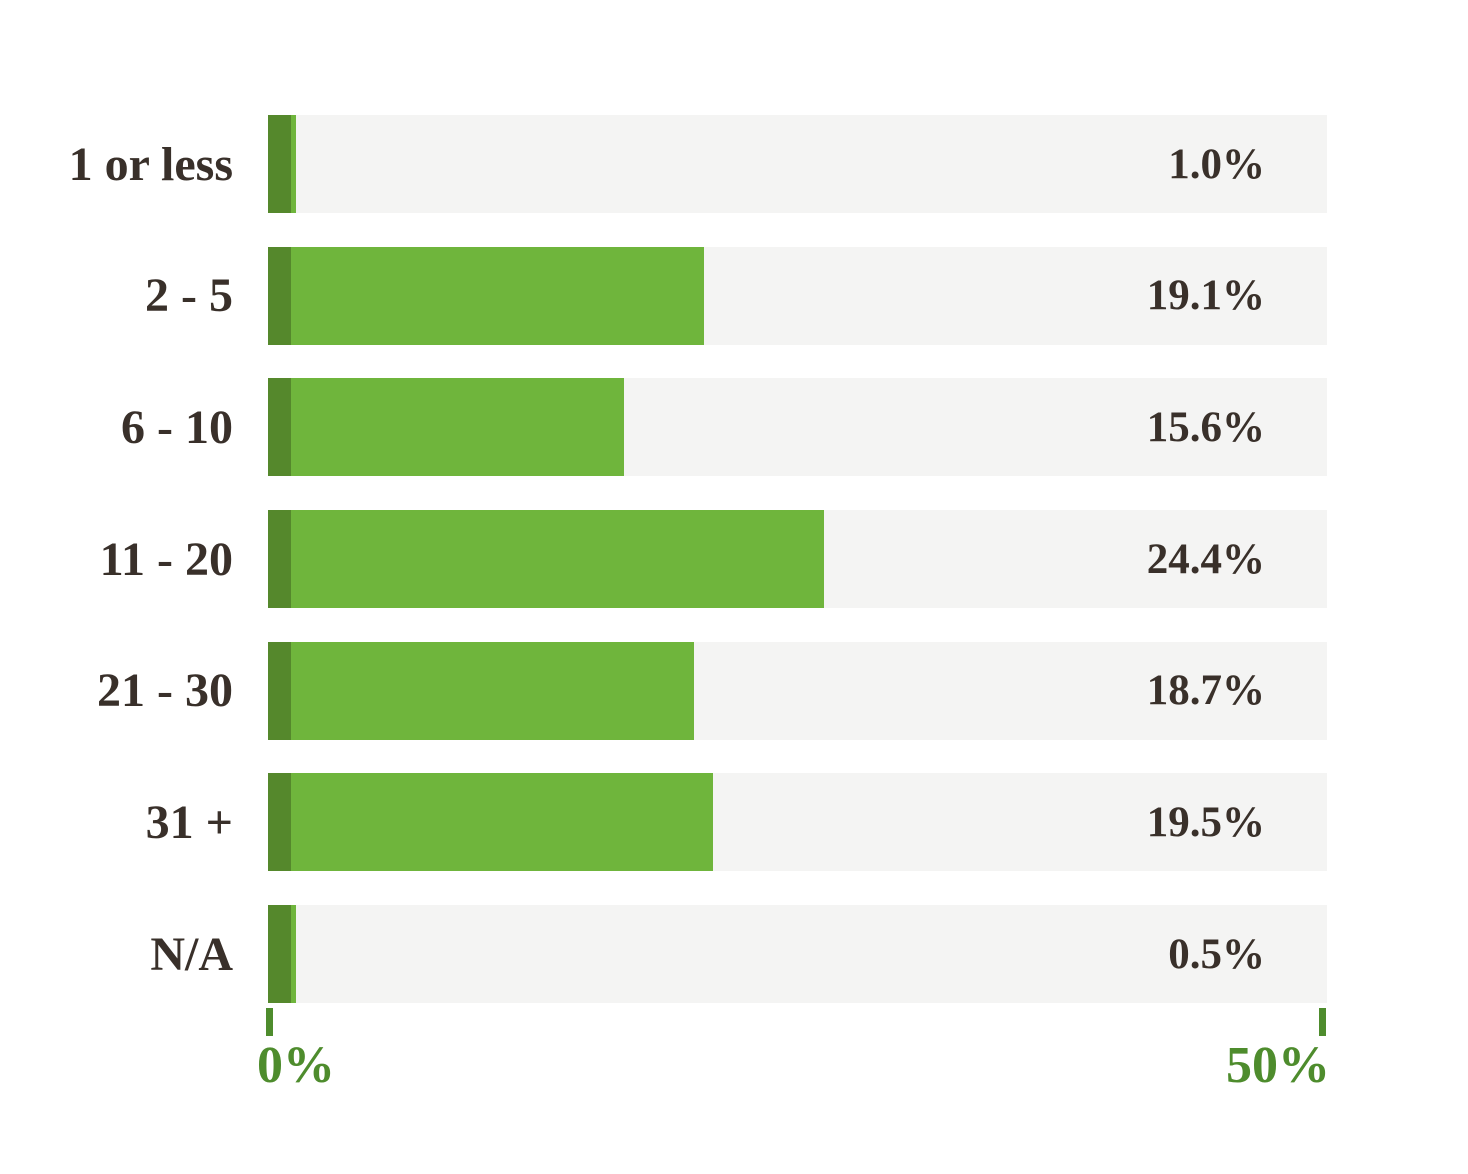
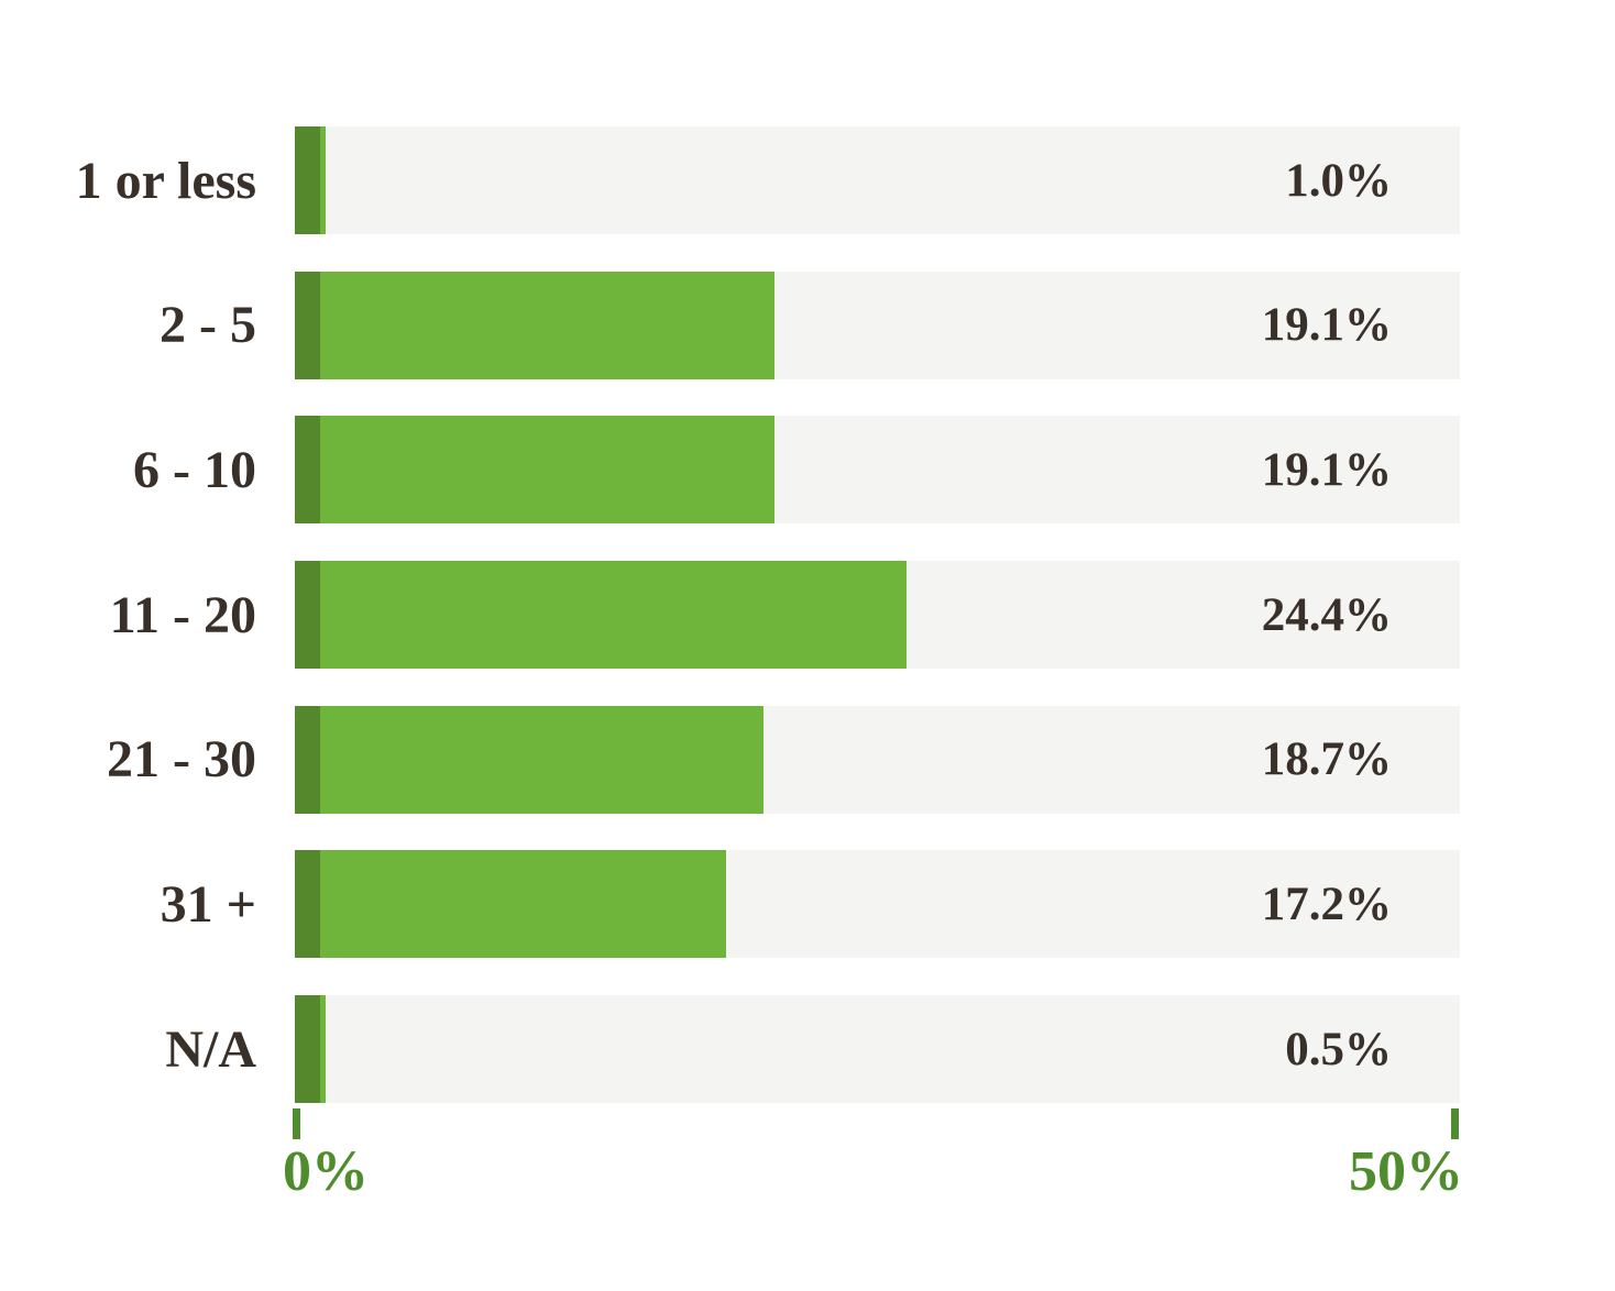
6 - 10: 15.6% -> 19.1%
31 +: 19.5% -> 17.2%
